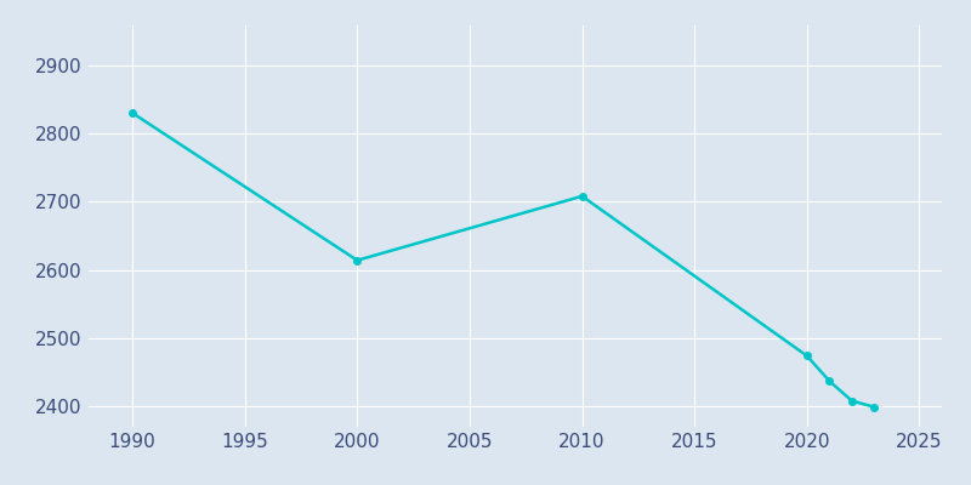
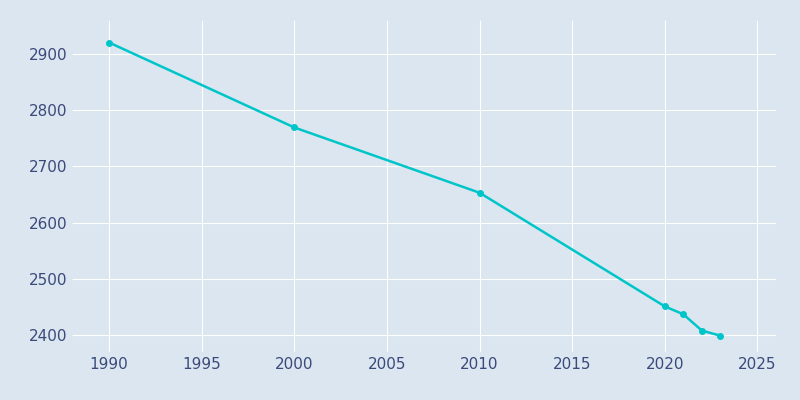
1990: 2830 -> 2920
2000: 2614 -> 2769
2010: 2708 -> 2653
2020: 2474 -> 2451
